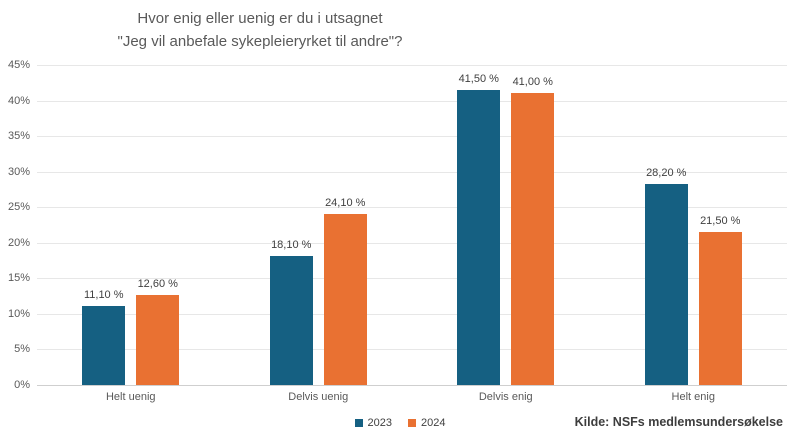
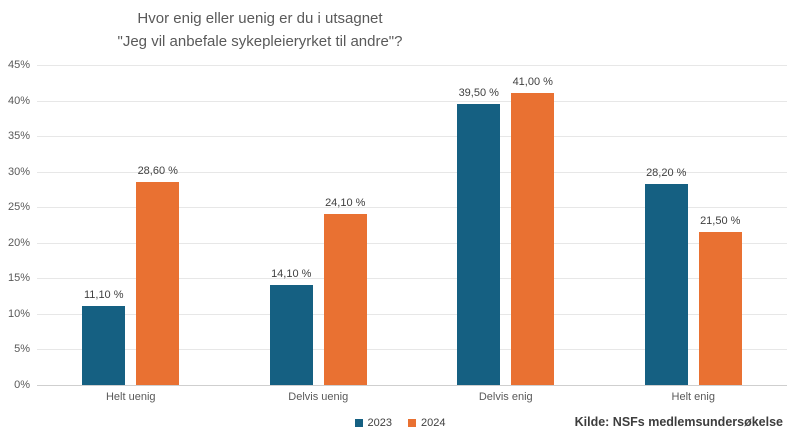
2024/Helt uenig: 12,60 -> 28,60
2023/Delvis uenig: 18,10 -> 14,10
2023/Delvis enig: 41,50 -> 39,50
